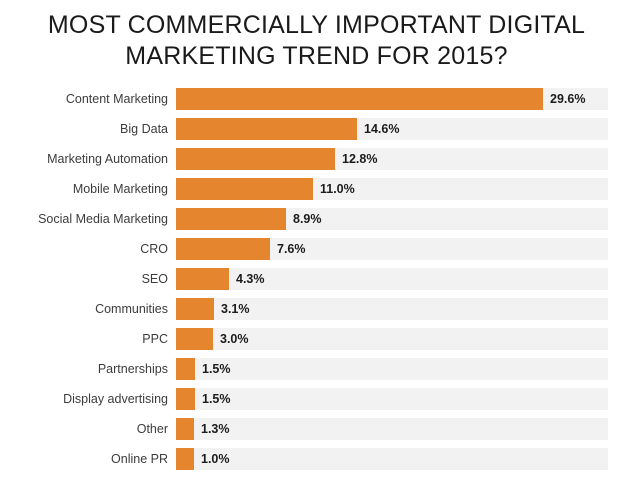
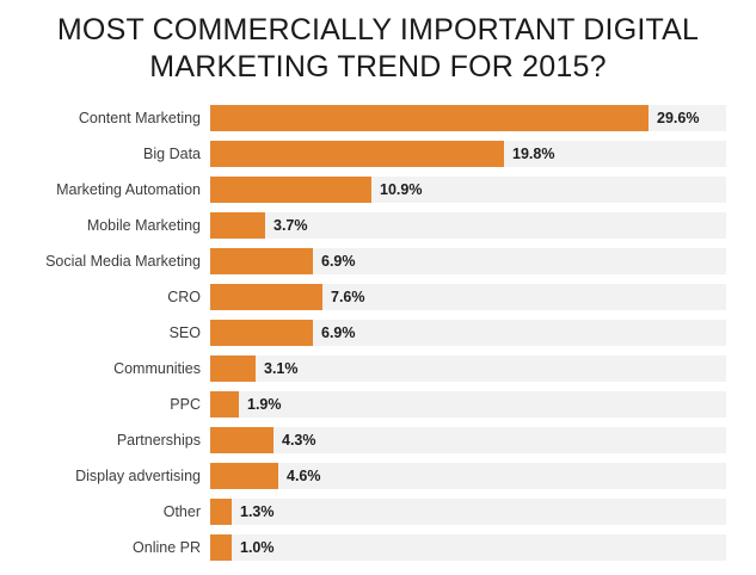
Big Data: 14.6% -> 19.8%
Marketing Automation: 12.8% -> 10.9%
Mobile Marketing: 11.0% -> 3.7%
Social Media Marketing: 8.9% -> 6.9%
SEO: 4.3% -> 6.9%
PPC: 3.0% -> 1.9%
Partnerships: 1.5% -> 4.3%
Display advertising: 1.5% -> 4.6%
